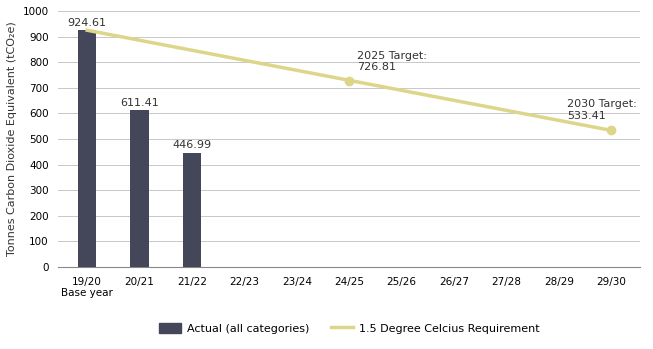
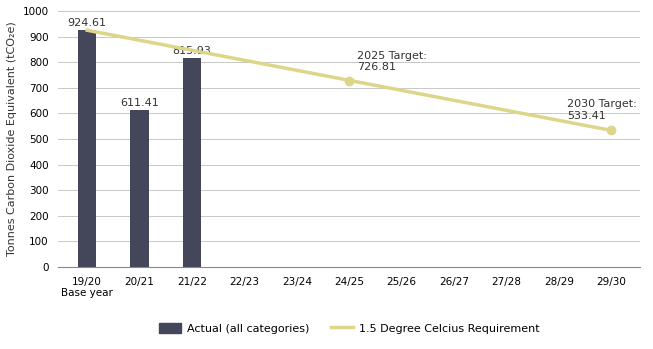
21/22: 446.99 -> 815.93
